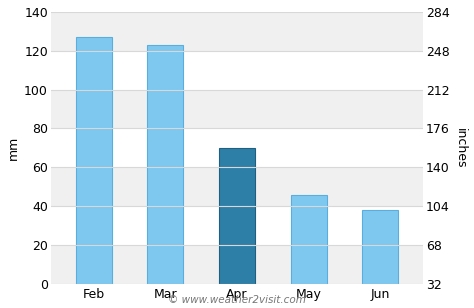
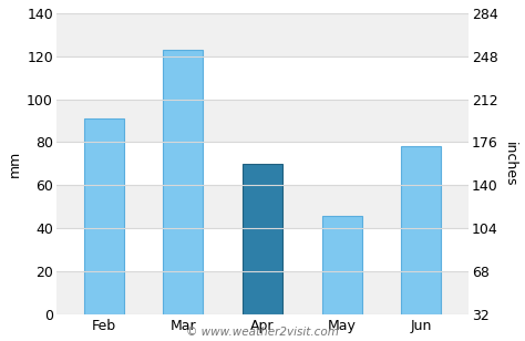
Feb: 127 -> 91
Jun: 38 -> 78
